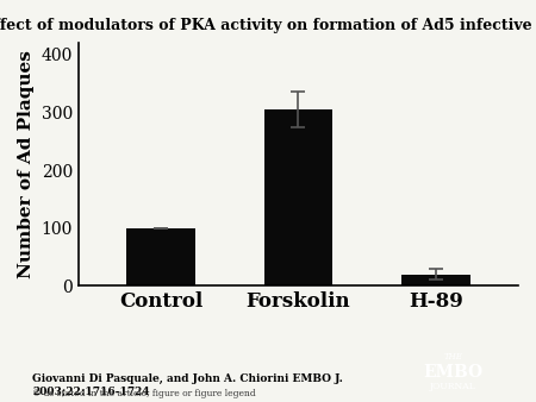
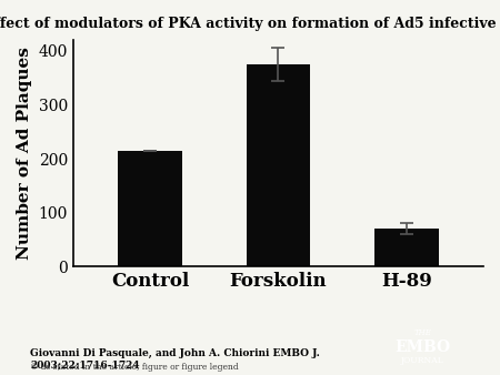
Control: 100 -> 215
Forskolin: 305 -> 375
H-89: 20 -> 70
